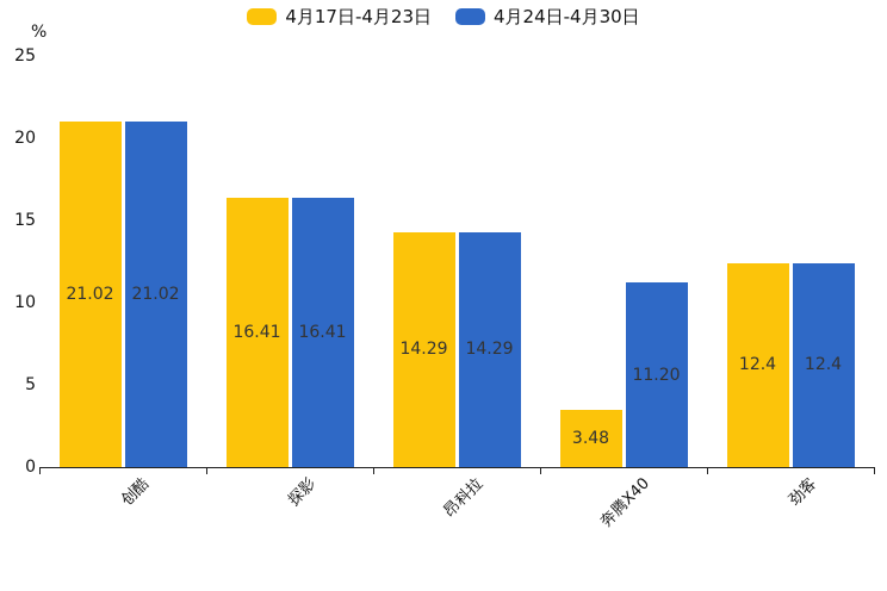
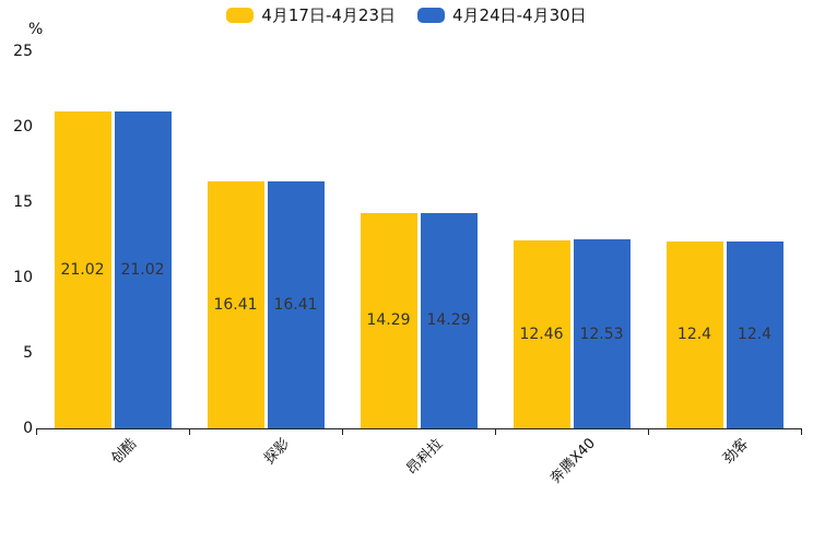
4月17日-4月23日/奔腾X40: 3.48 -> 12.46
4月24日-4月30日/奔腾X40: 11.20 -> 12.53
